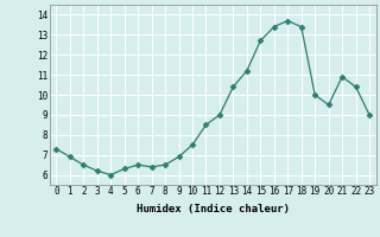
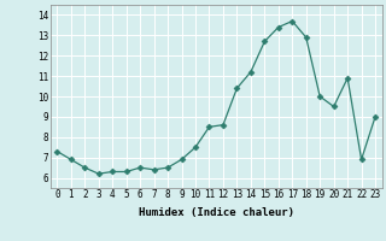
4: 6.0 -> 6.3
12: 9.0 -> 8.6
18: 13.4 -> 12.9
22: 10.4 -> 6.9
